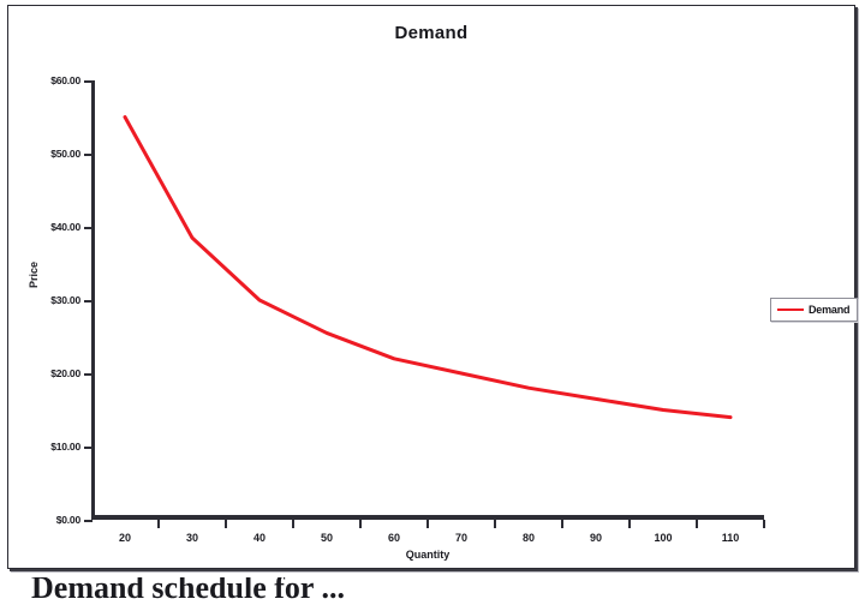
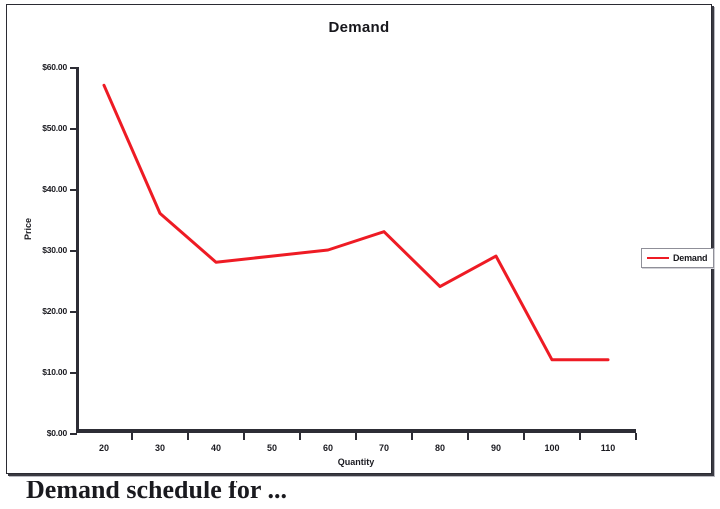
20: $55 -> $57
30: $38 -> $36
40: $30 -> $28
50: $26 -> $29
60: $22 -> $30
70: $20 -> $33
80: $18 -> $24
90: $16 -> $29
100: $15 -> $12
110: $14 -> $12
